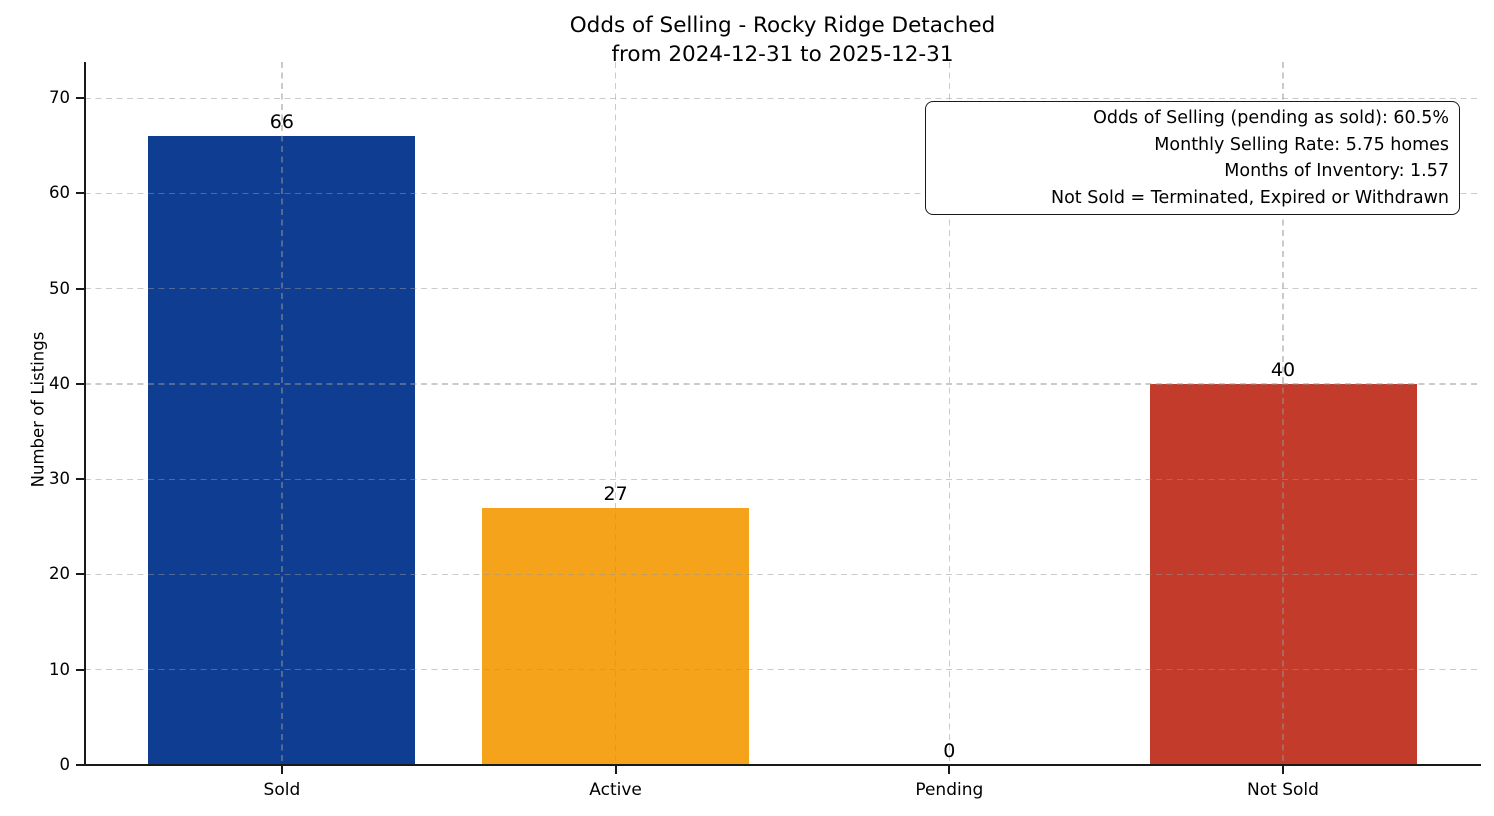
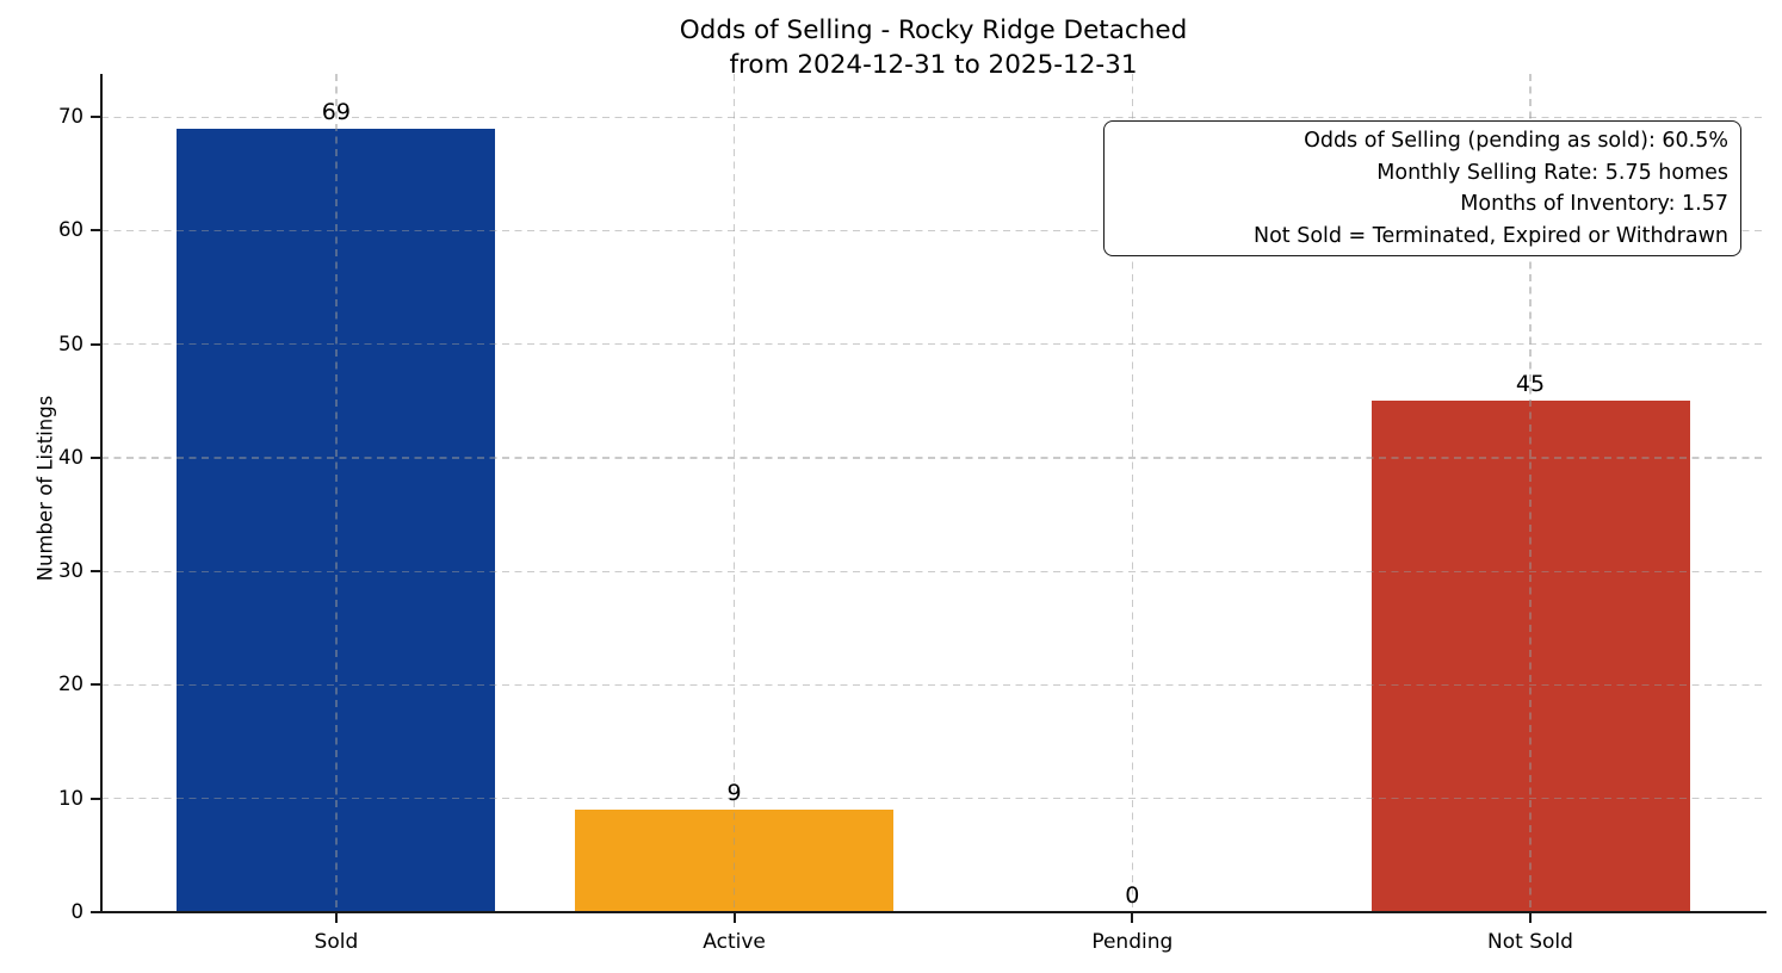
Sold: 66 -> 69
Active: 27 -> 9
Not Sold: 40 -> 45
